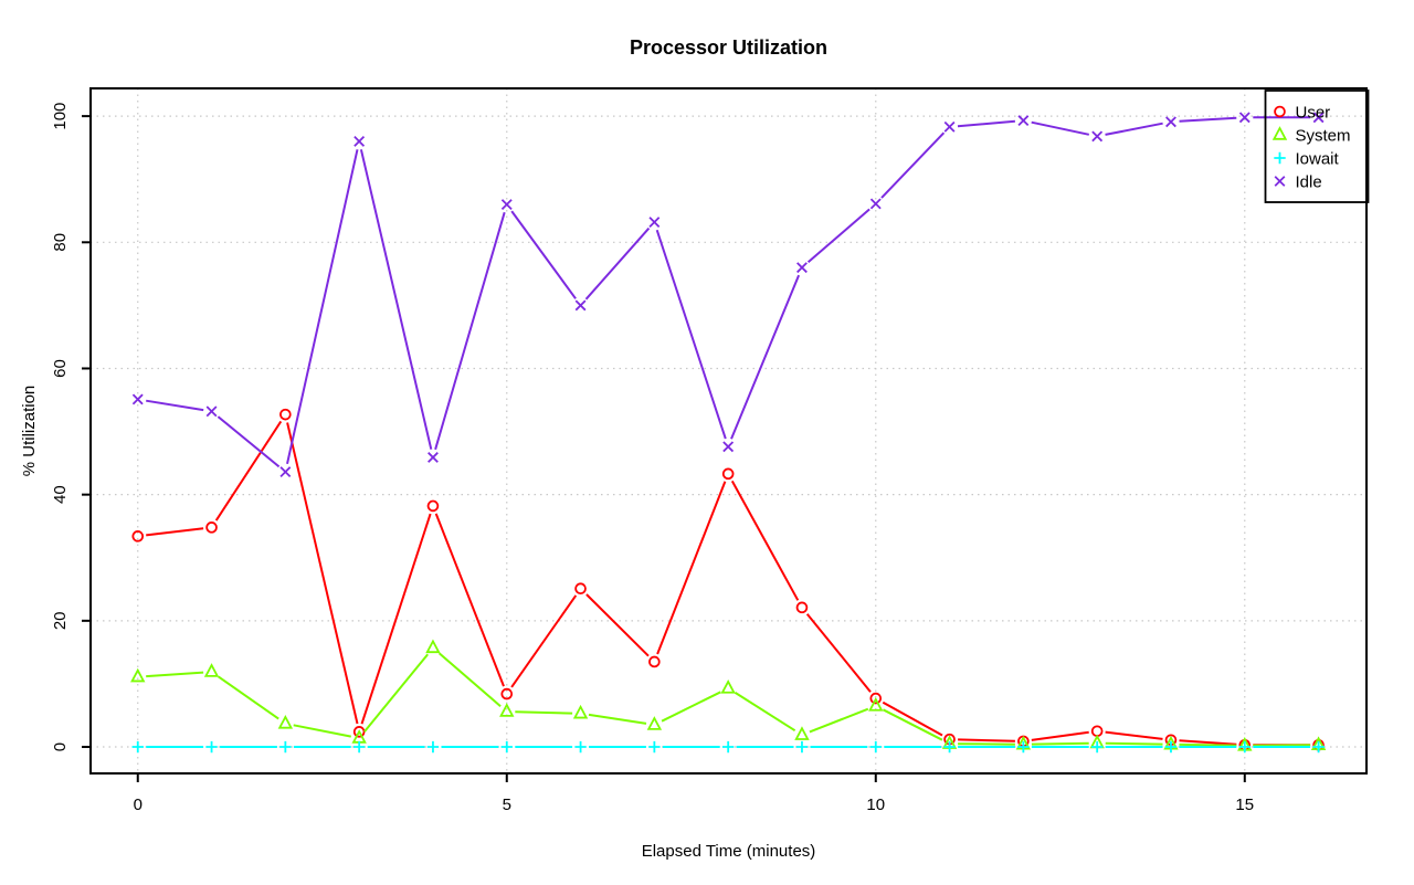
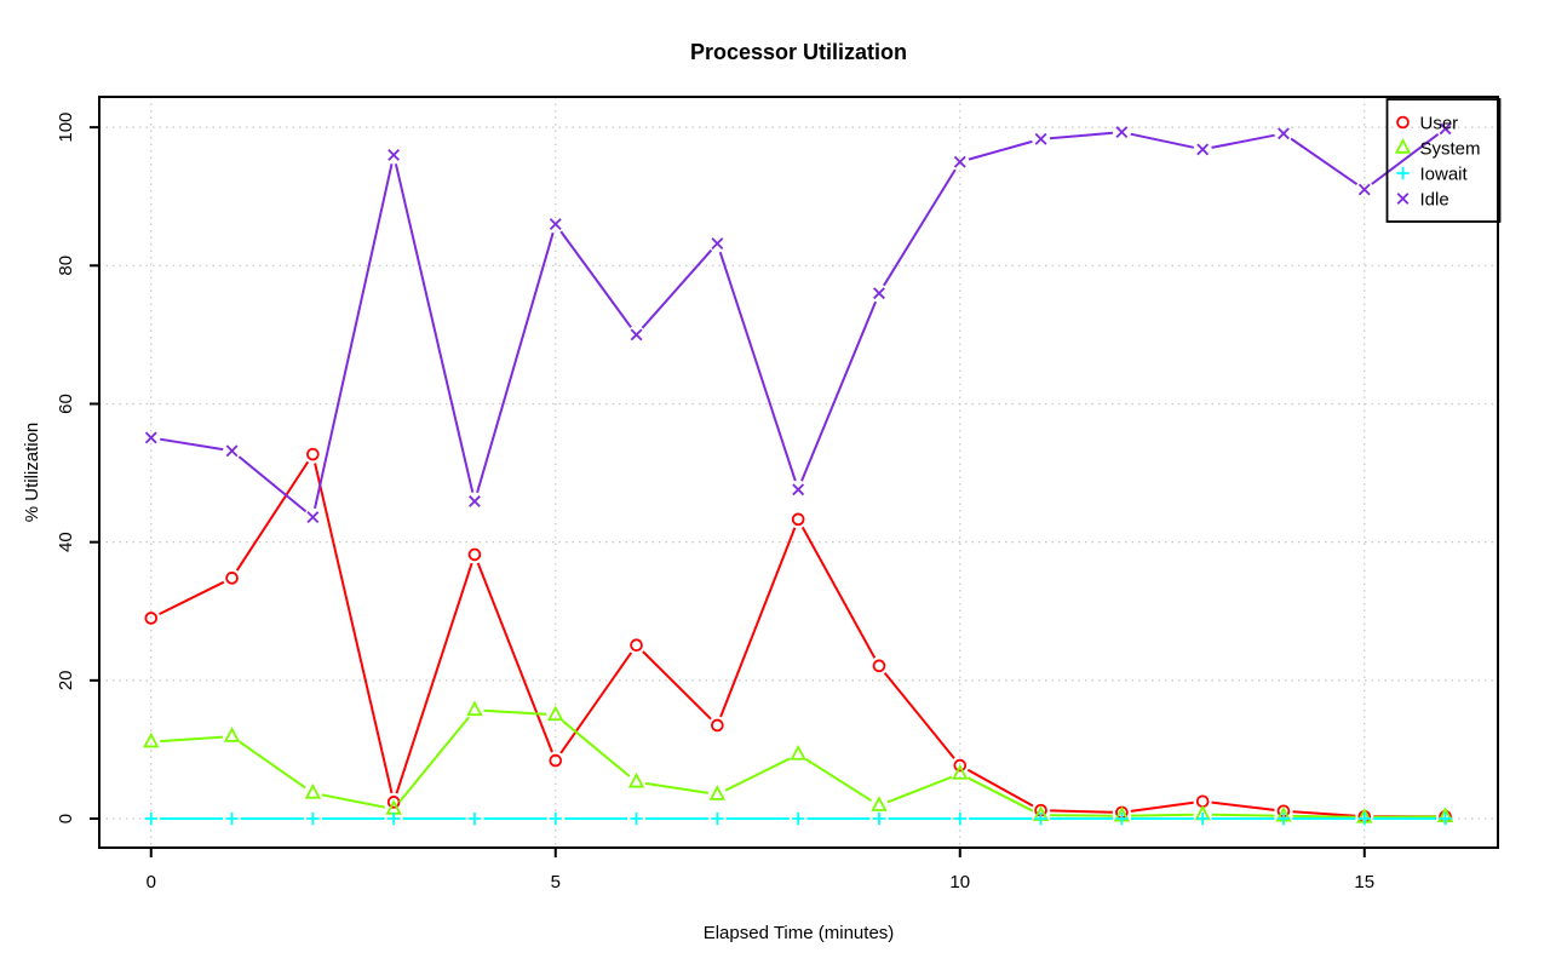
User/0: 33 -> 29
System/5: 6 -> 15
Idle/10: 86 -> 95
Idle/15: 100 -> 91
